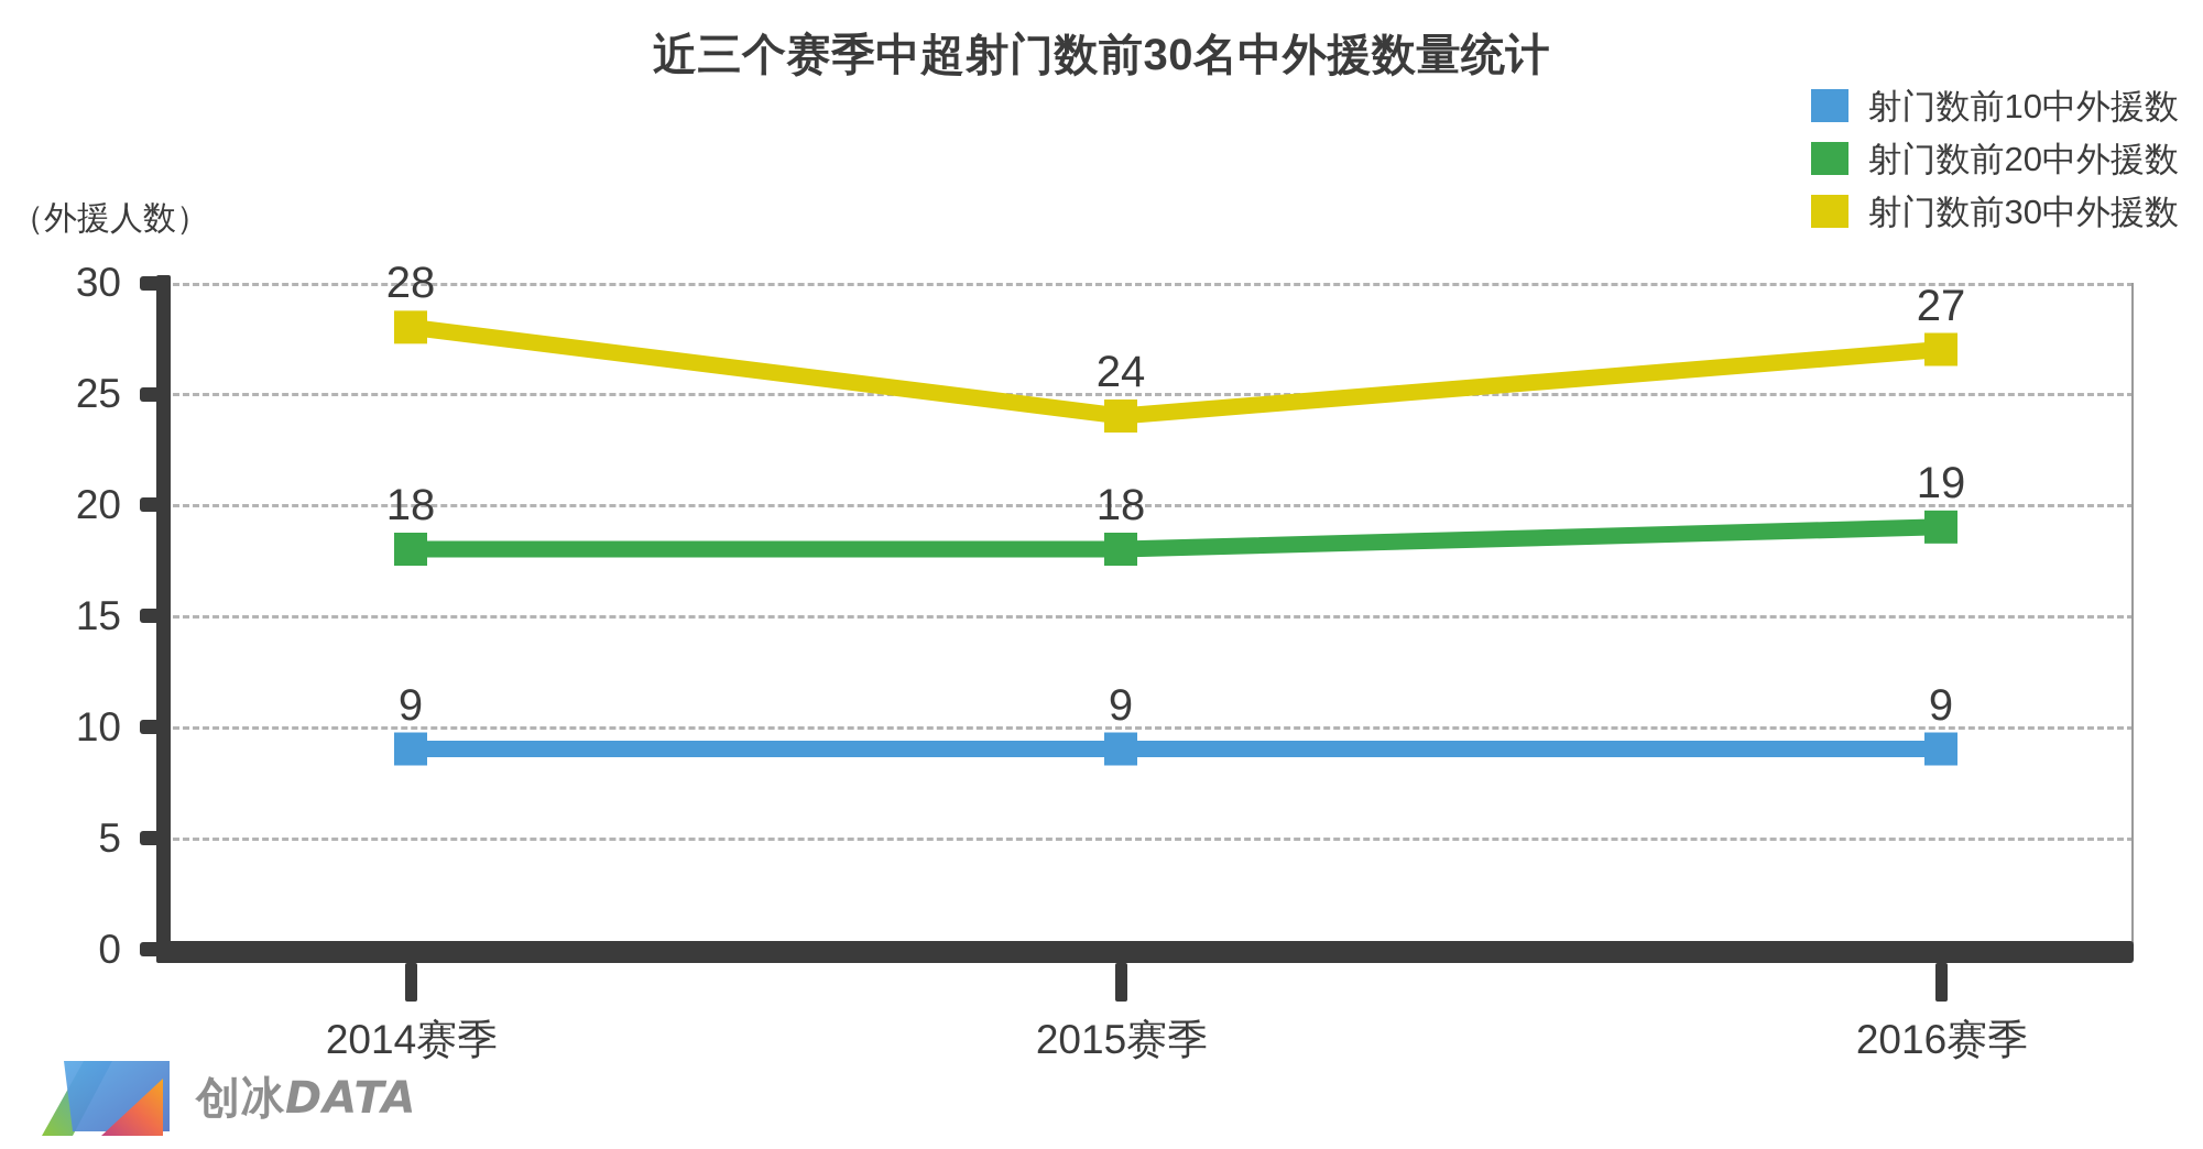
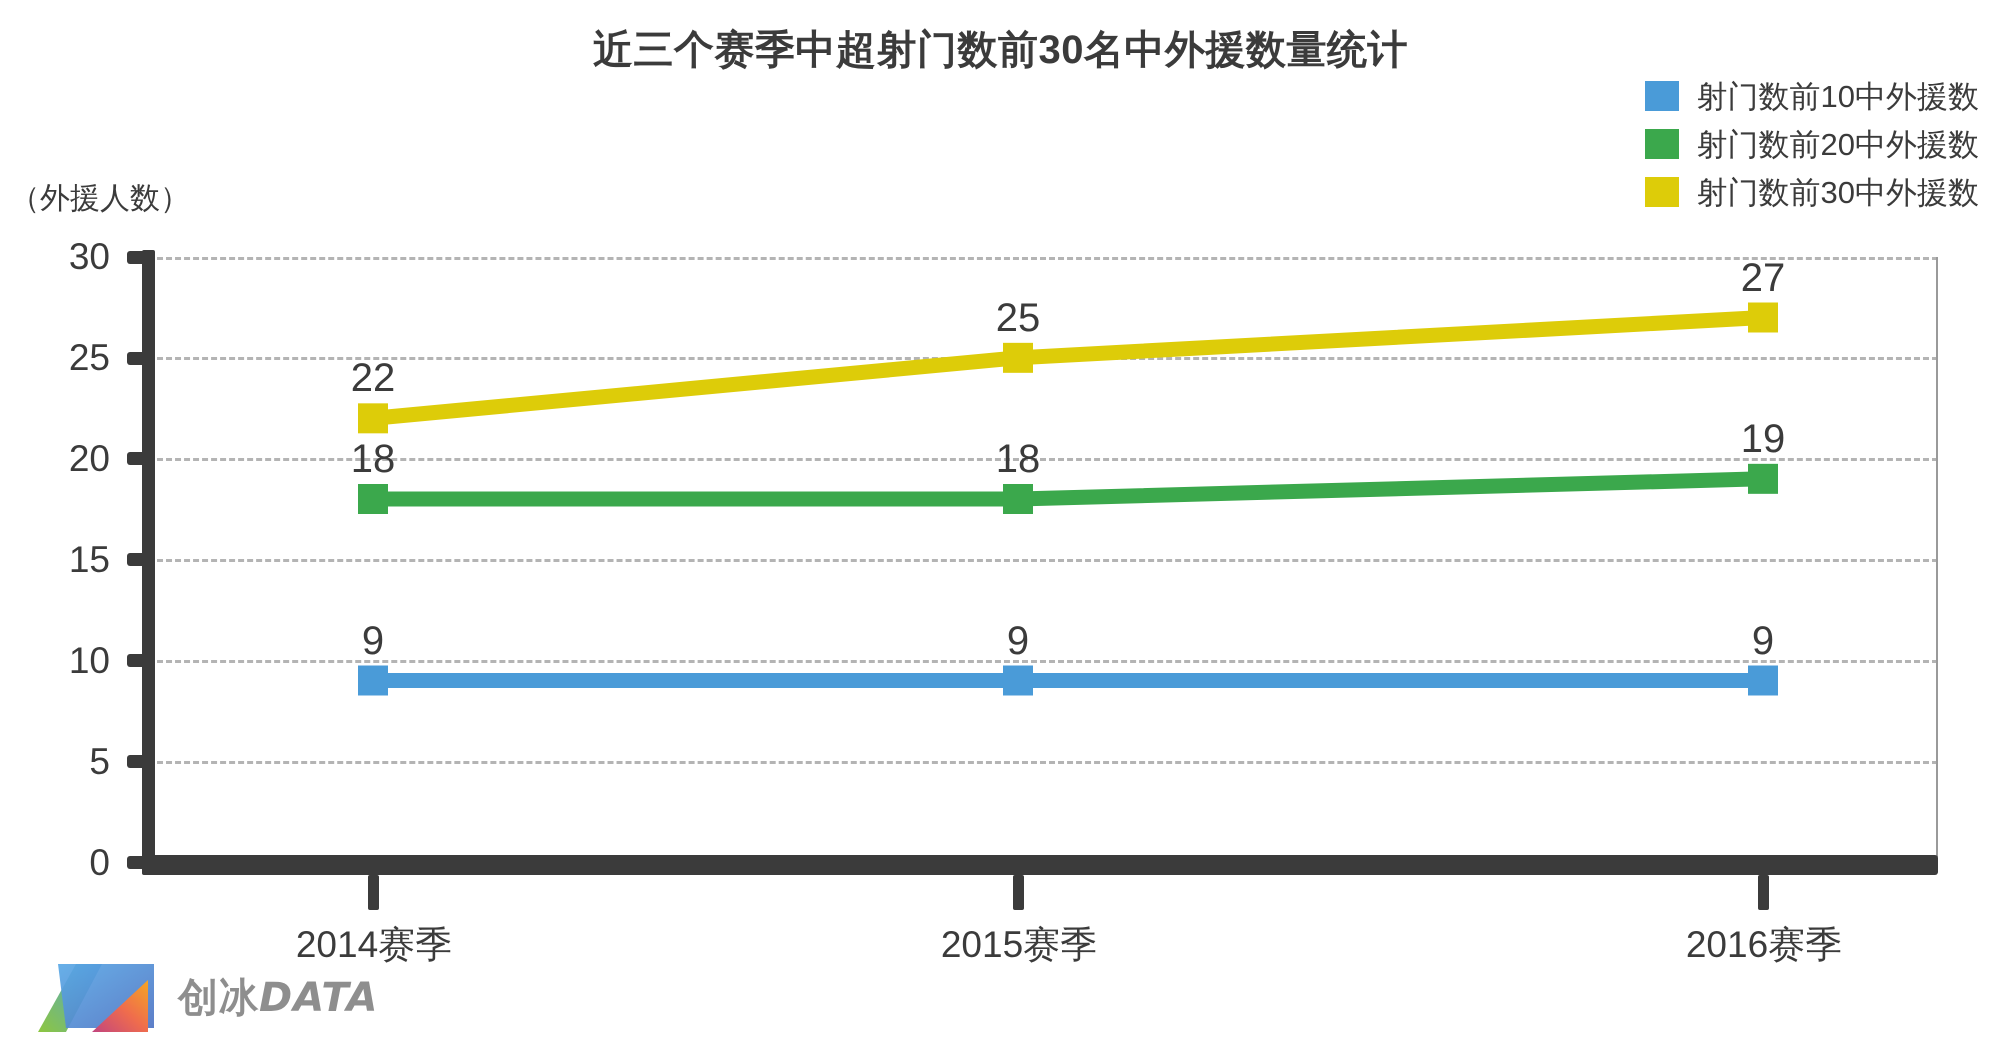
射门数前30中外援数/2014赛季: 28 -> 22
射门数前30中外援数/2015赛季: 24 -> 25
